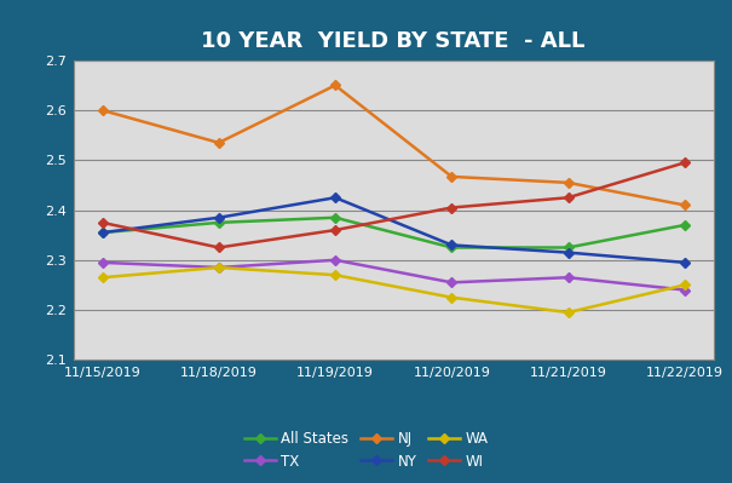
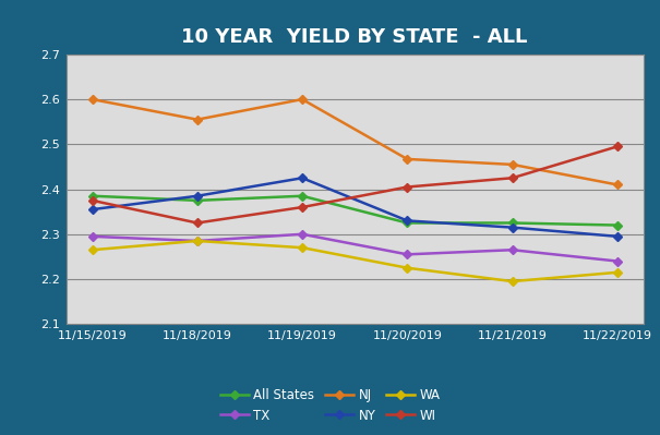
All States/11/15/2019: 2.355 -> 2.385
NJ/11/18/2019: 2.535 -> 2.555
NJ/11/19/2019: 2.650 -> 2.600
All States/11/22/2019: 2.370 -> 2.320
WA/11/22/2019: 2.250 -> 2.215
